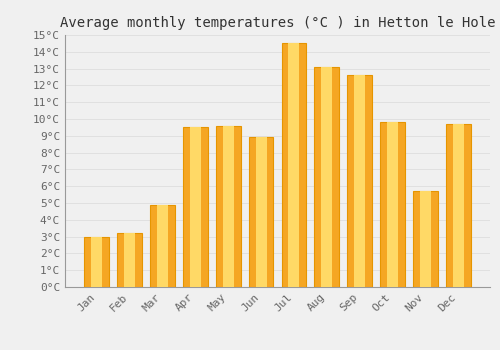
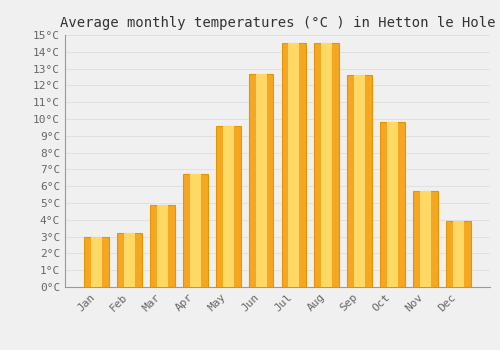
Apr: 9.5°C -> 6.7°C
Jun: 8.9°C -> 12.7°C
Aug: 13.1°C -> 14.5°C
Dec: 9.7°C -> 3.9°C
